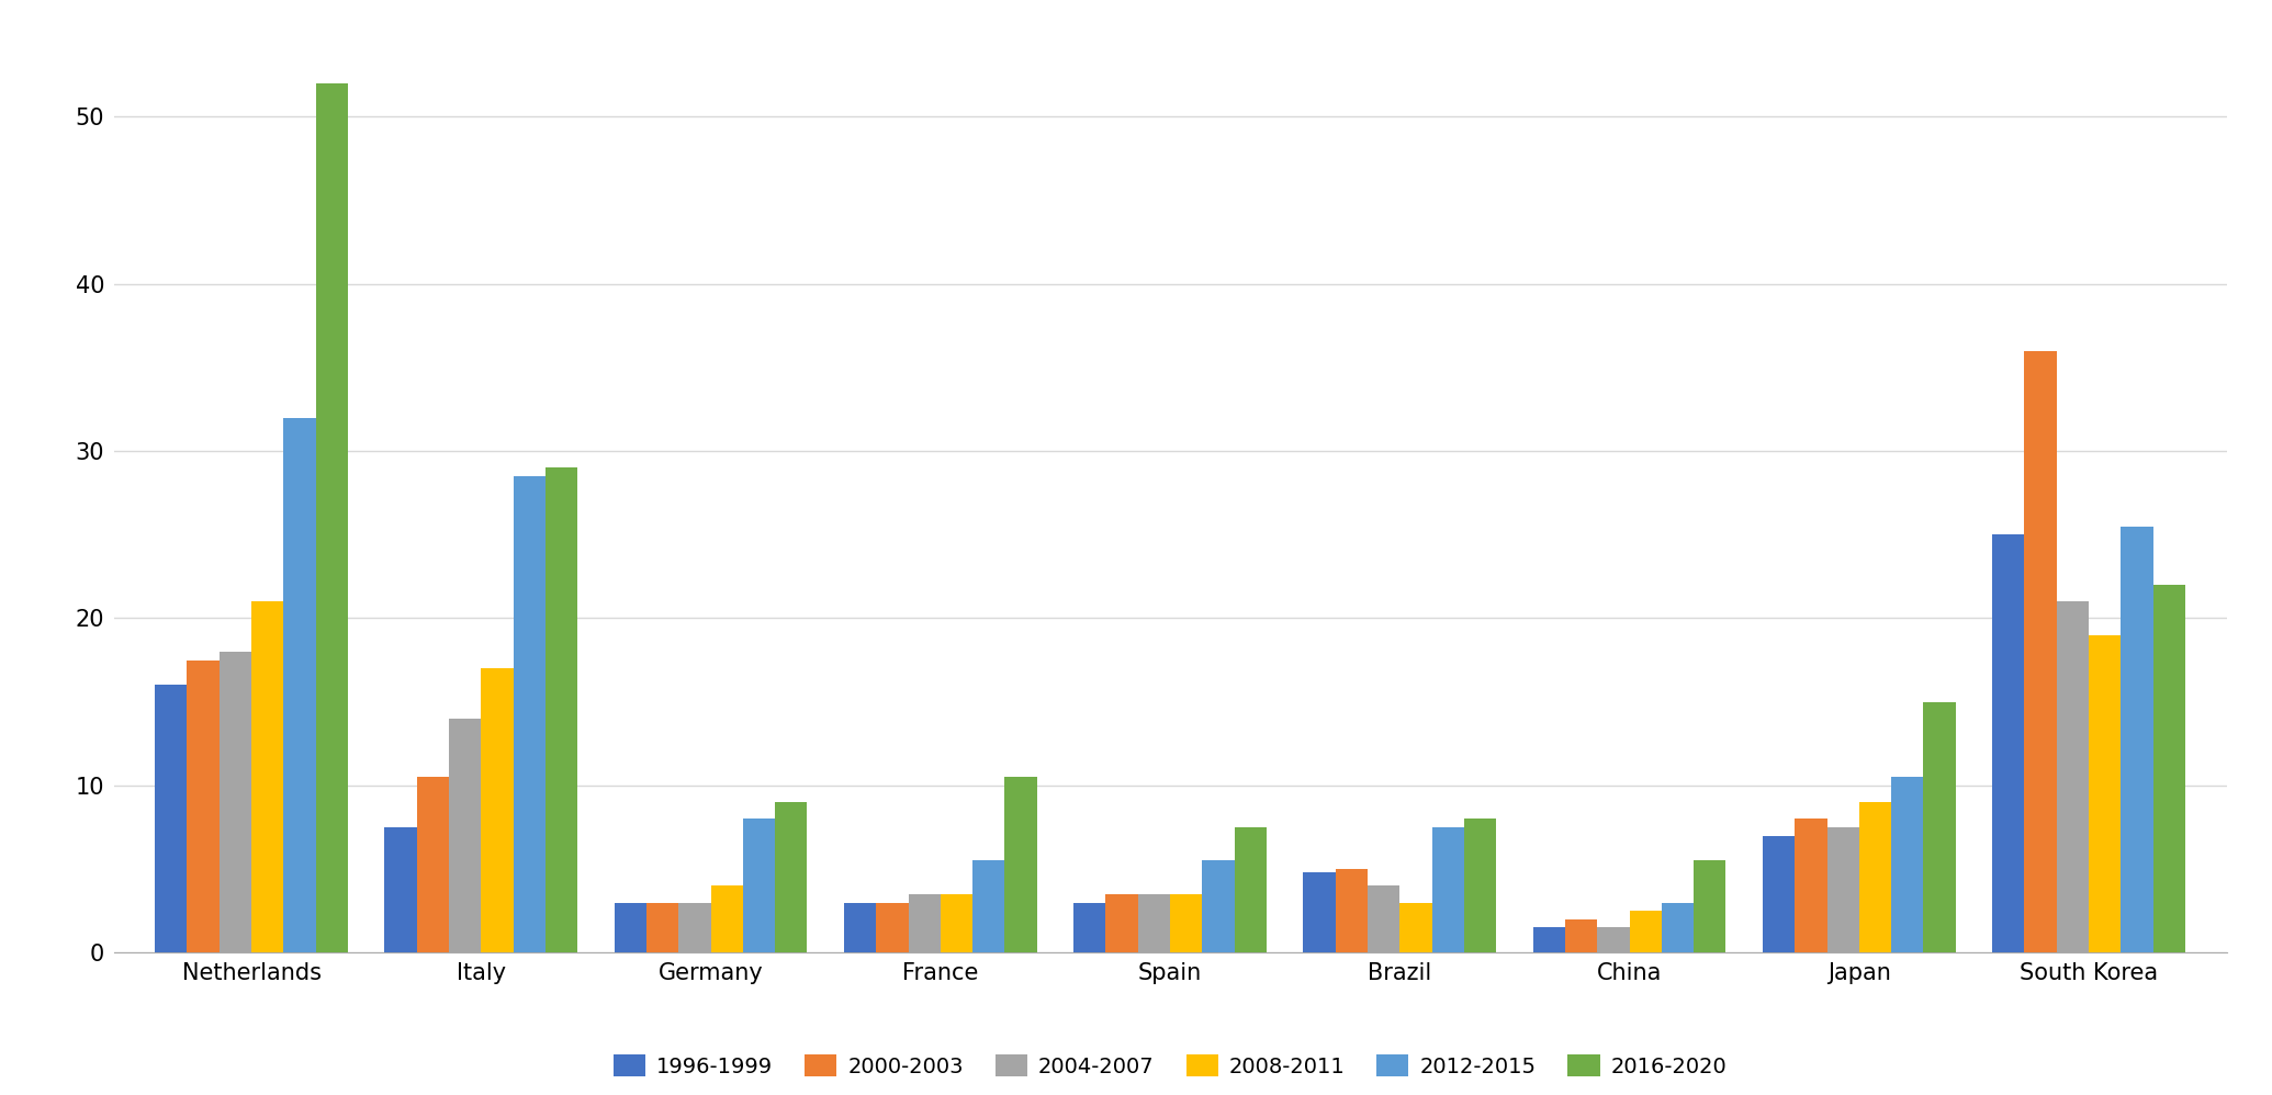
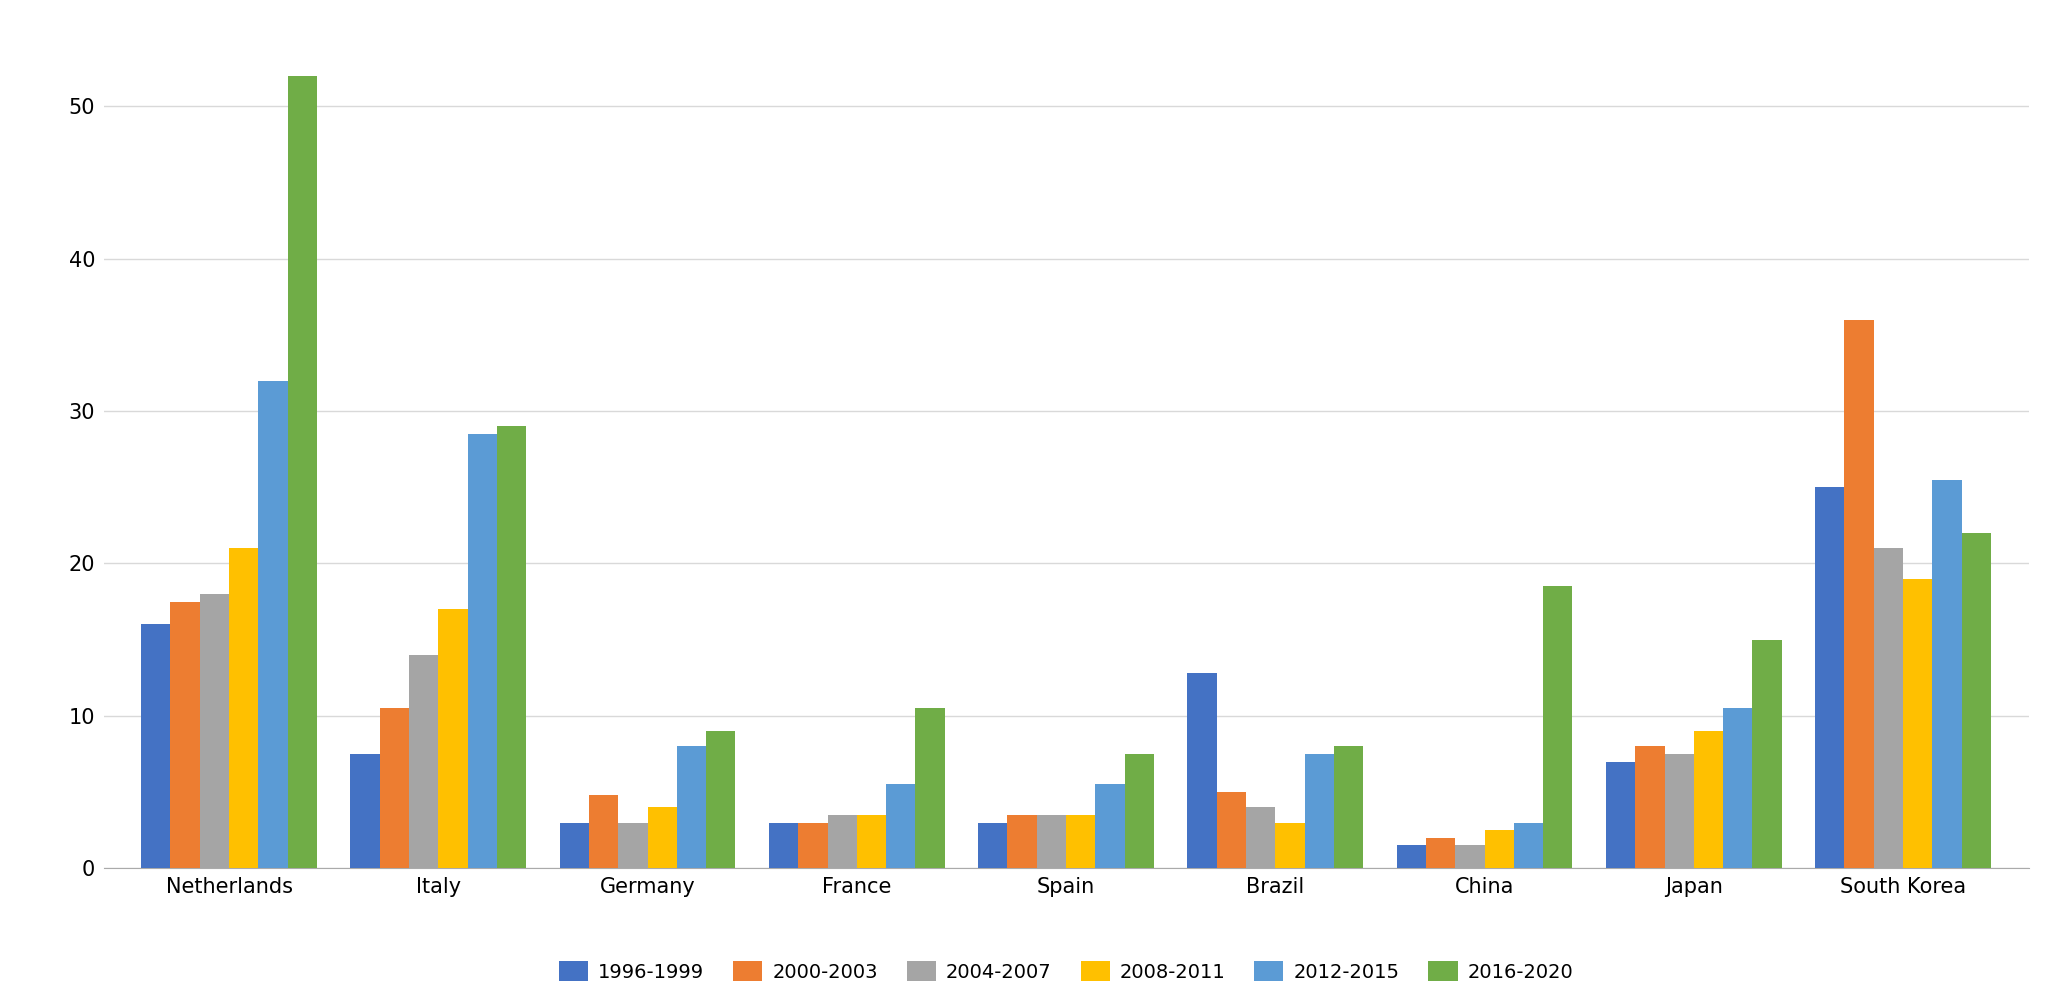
2000-2003/Germany: 3.0 -> 4.8
1996-1999/Brazil: 4.8 -> 12.8
2016-2020/China: 5.5 -> 18.5
